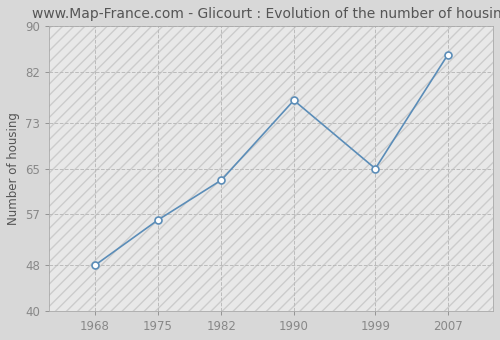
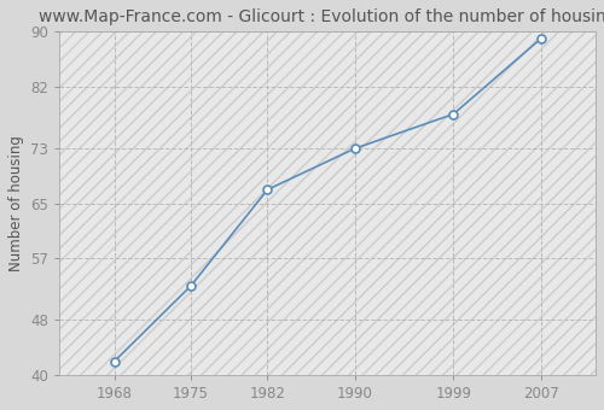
1968: 48 -> 42
1975: 56 -> 53
1982: 63 -> 67
1990: 77 -> 73
1999: 65 -> 78
2007: 85 -> 89
